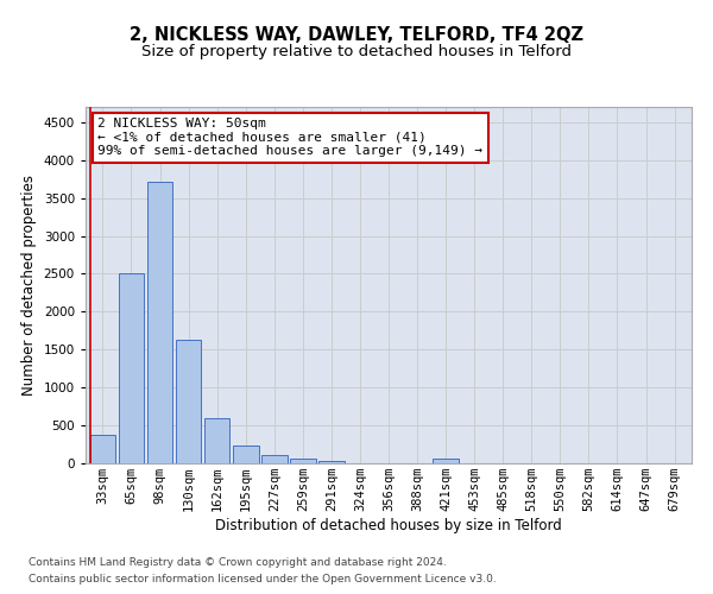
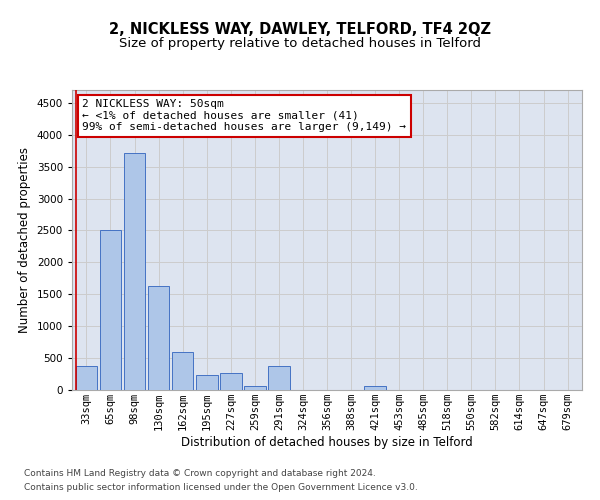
227sqm: 100 -> 260
291sqm: 40 -> 380
